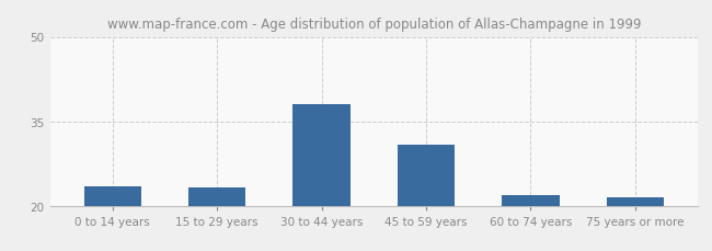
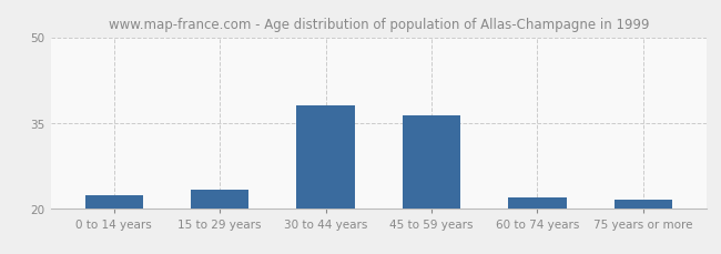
0 to 14 years: 23.4 -> 22.2
45 to 59 years: 30.8 -> 36.3
